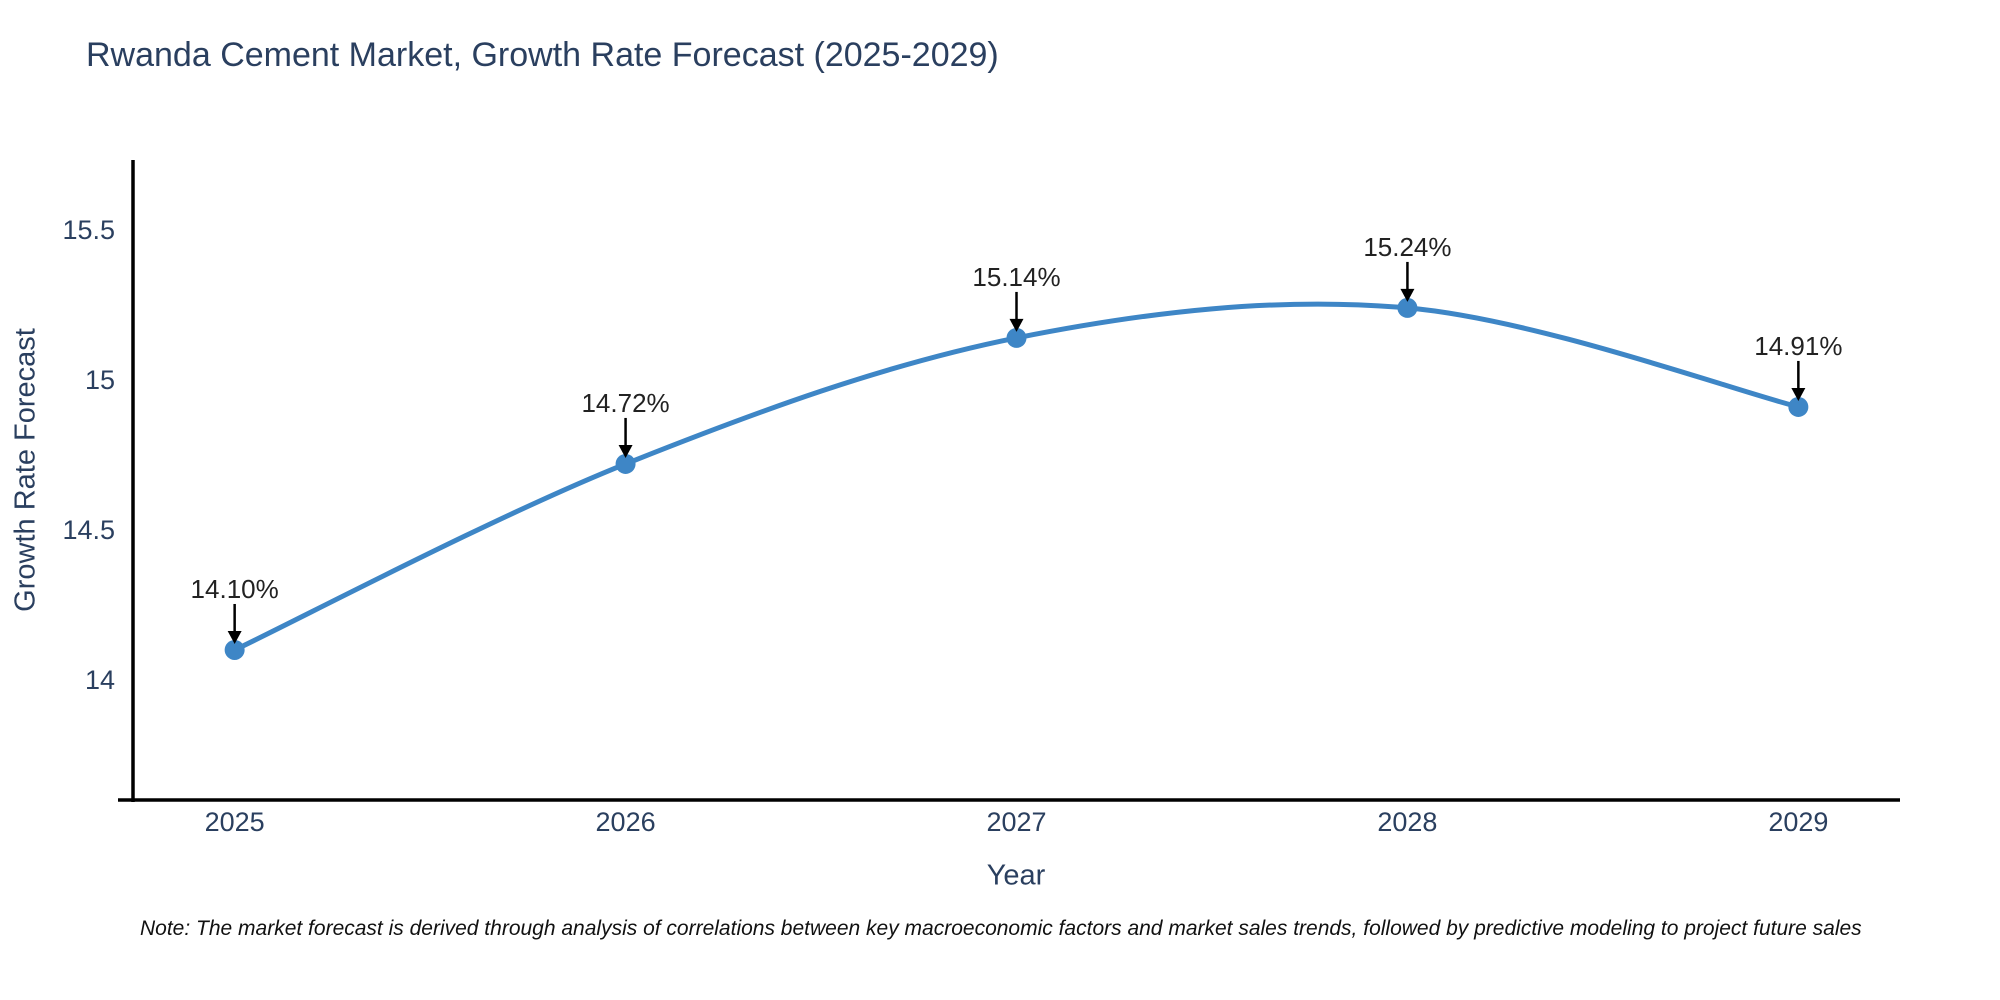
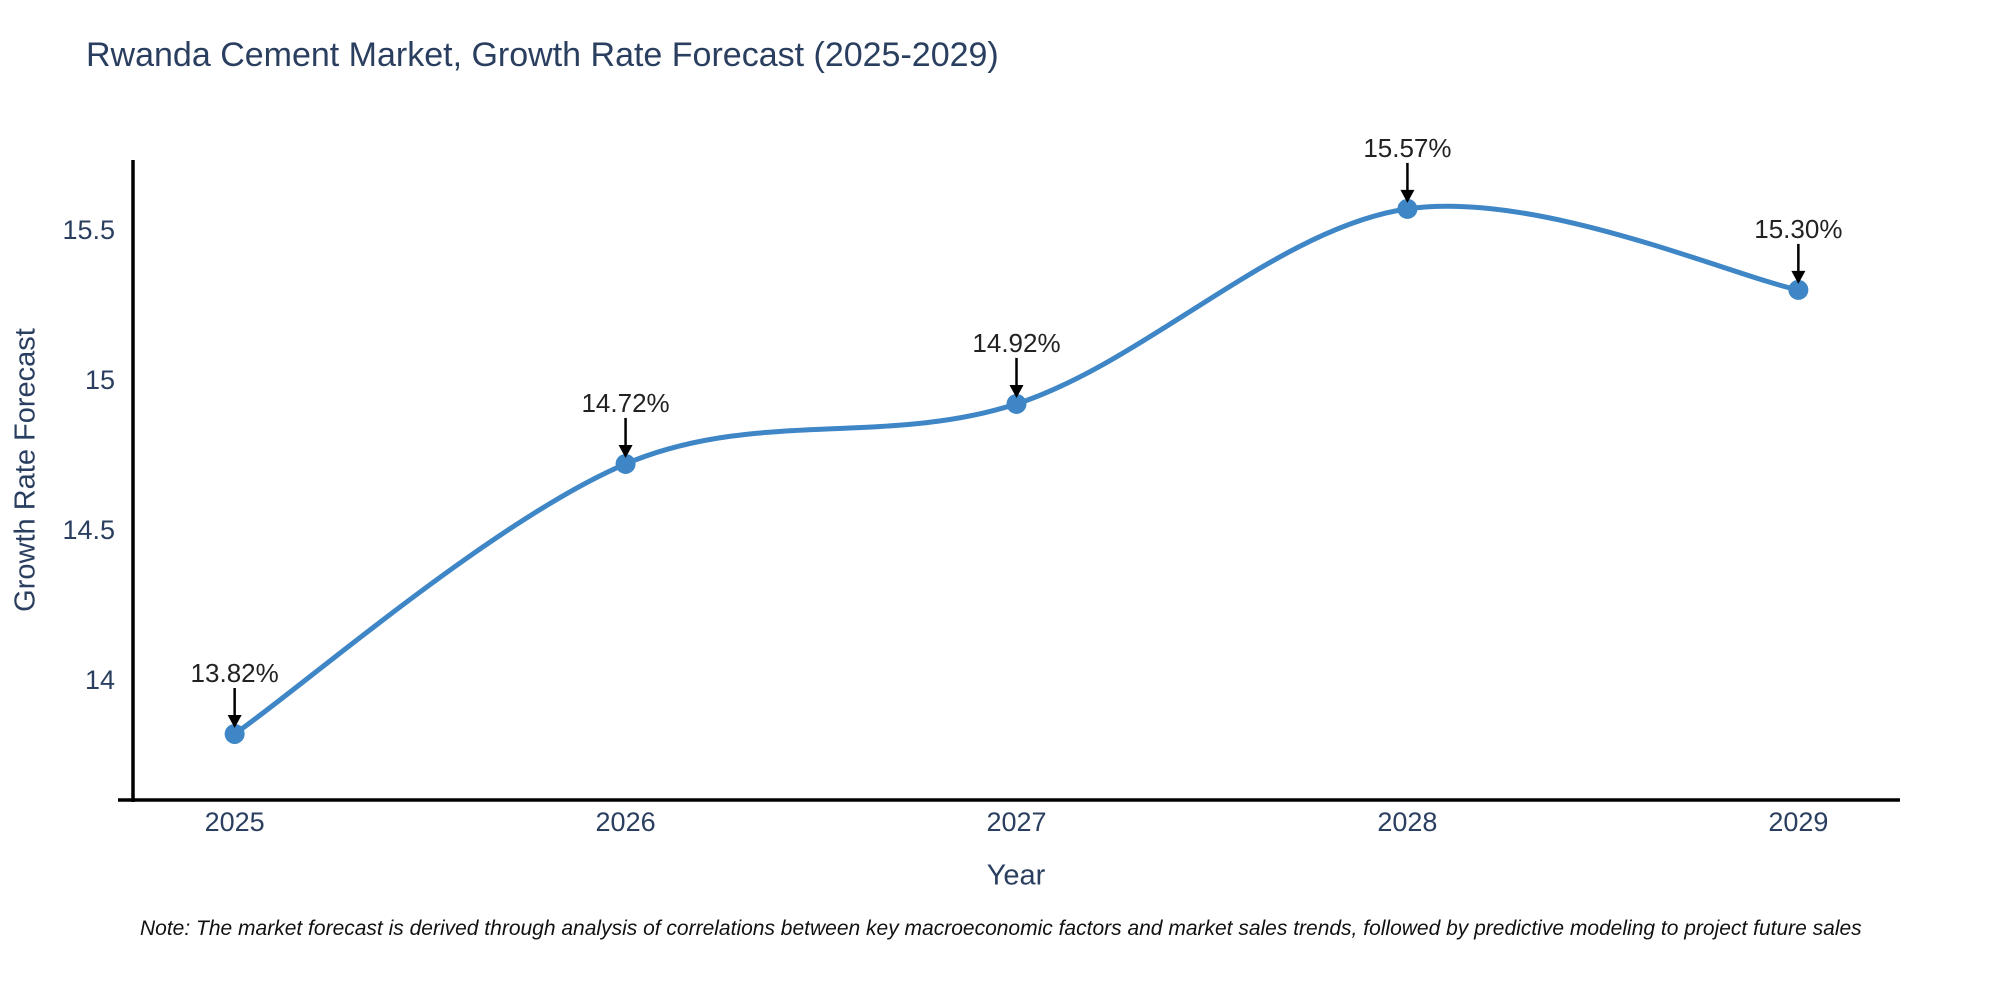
2025: 14.10% -> 13.82%
2027: 15.14% -> 14.92%
2028: 15.24% -> 15.57%
2029: 14.91% -> 15.30%
